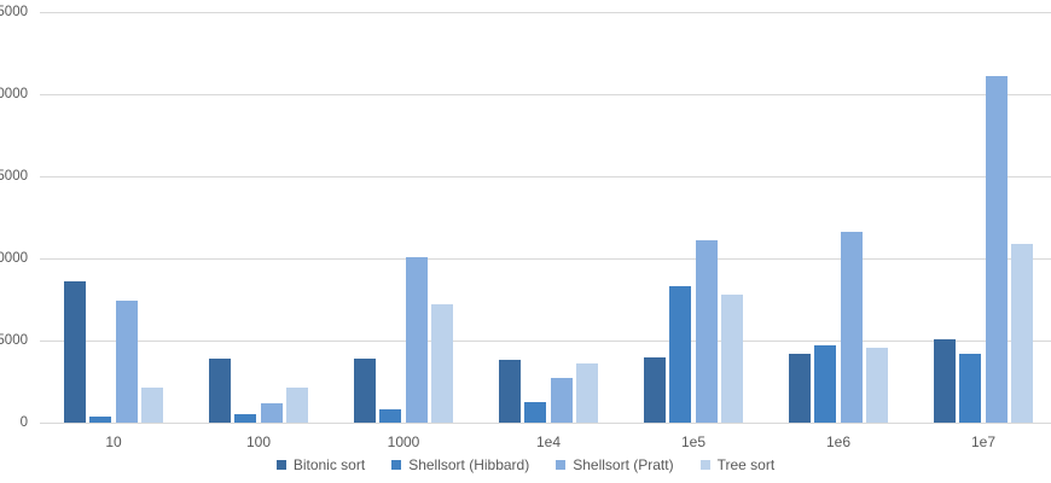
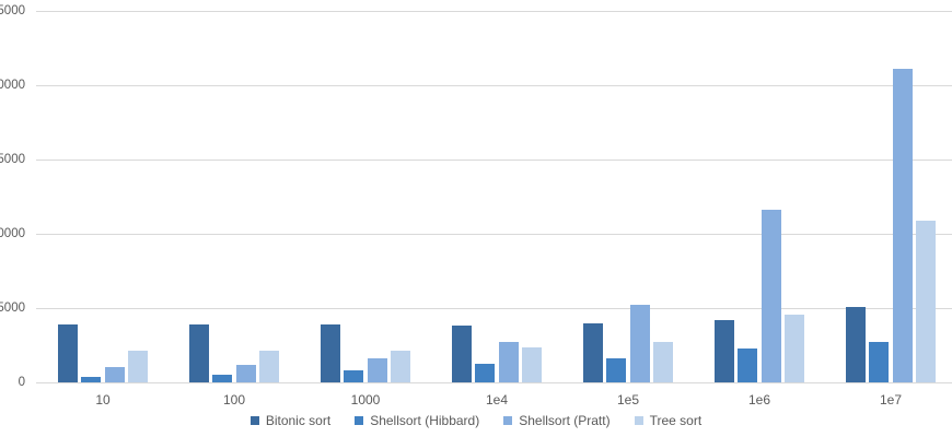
Bitonic sort/10: 8600 -> 3900
Shellsort (Pratt)/10: 7400 -> 1000
Shellsort (Pratt)/1000: 10100 -> 1600
Tree sort/1000: 7200 -> 2200
Tree sort/1e4: 3600 -> 2400
Shellsort (Hibbard)/1e5: 8300 -> 1600
Shellsort (Pratt)/1e5: 11100 -> 5200
Tree sort/1e5: 7800 -> 2800
Shellsort (Hibbard)/1e6: 4700 -> 2300
Shellsort (Hibbard)/1e7: 4200 -> 2800
